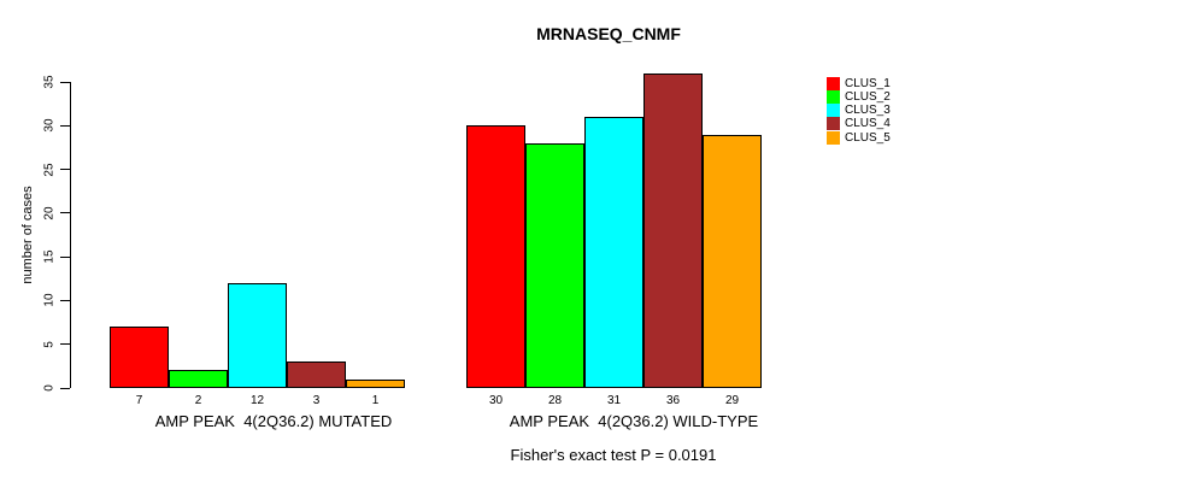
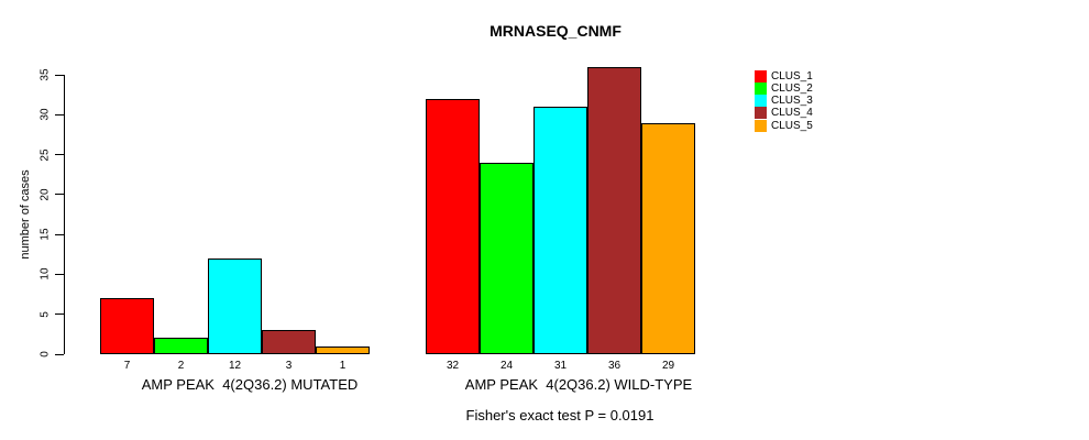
CLUS_1/AMP PEAK 4(2Q36.2) WILD-TYPE: 30 -> 32
CLUS_2/AMP PEAK 4(2Q36.2) WILD-TYPE: 28 -> 24
